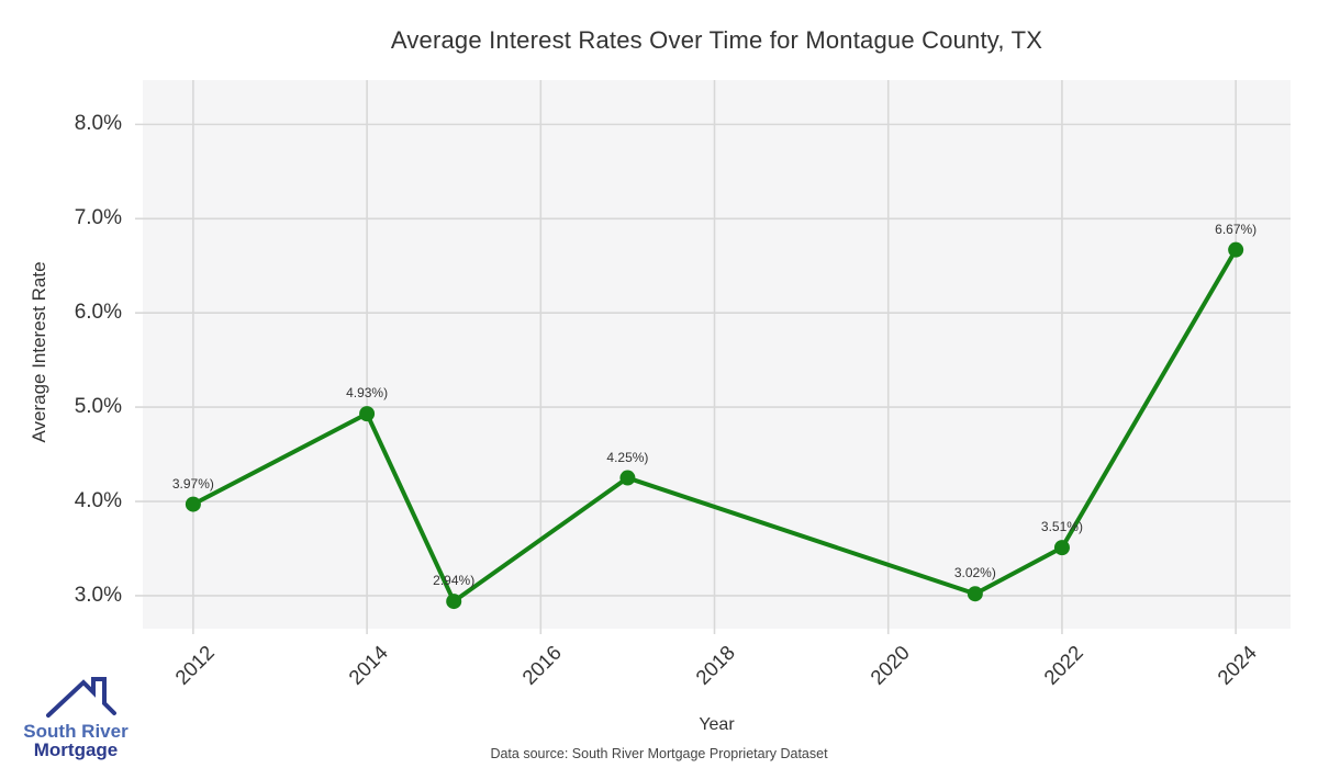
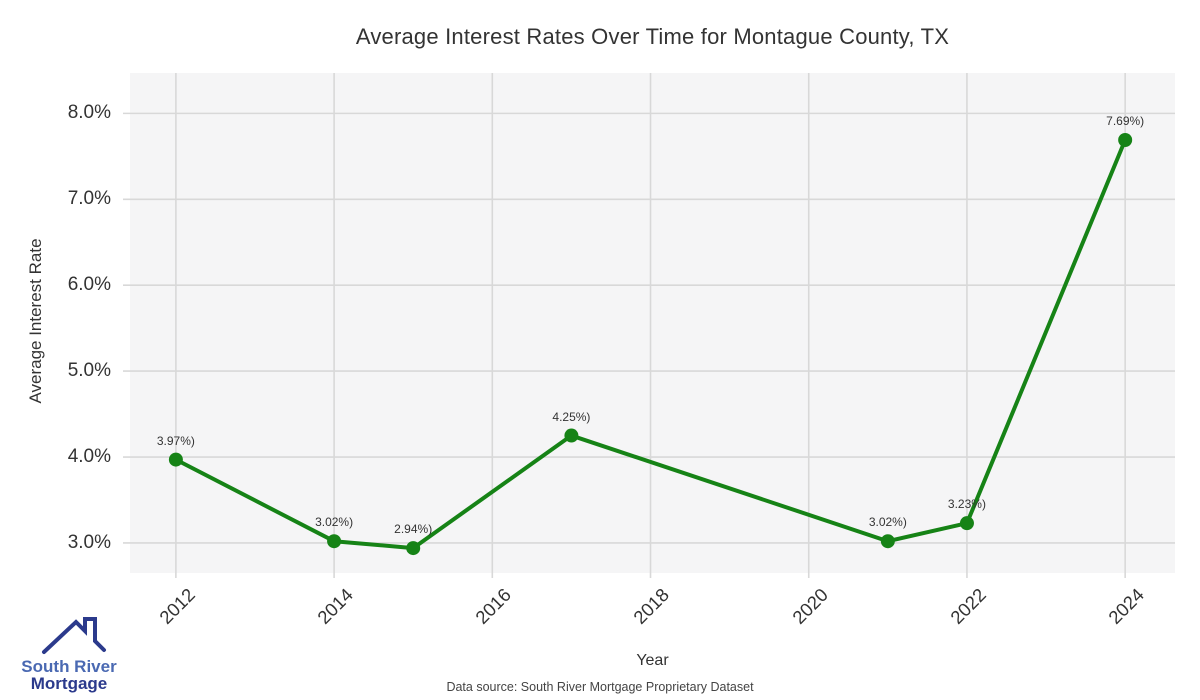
2014: 4.93% -> 3.02%
2022: 3.51% -> 3.23%
2024: 6.67% -> 7.69%
